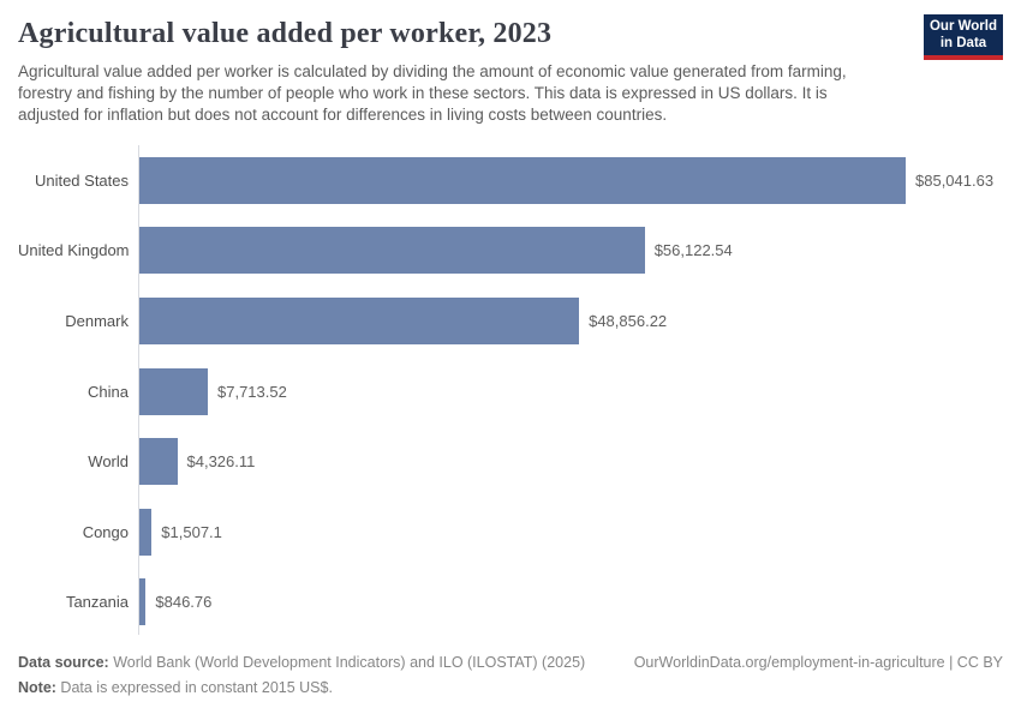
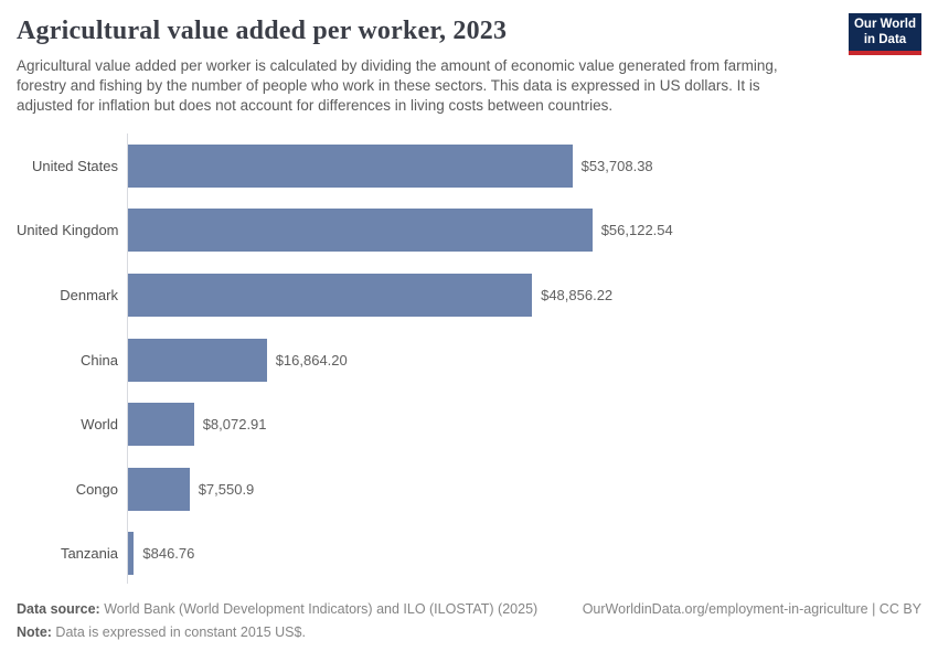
United States: $85,041.63 -> $53,708.38
China: $7,713.52 -> $16,864.20
World: $4,326.11 -> $8,072.91
Congo: $1,507.1 -> $7,550.9
